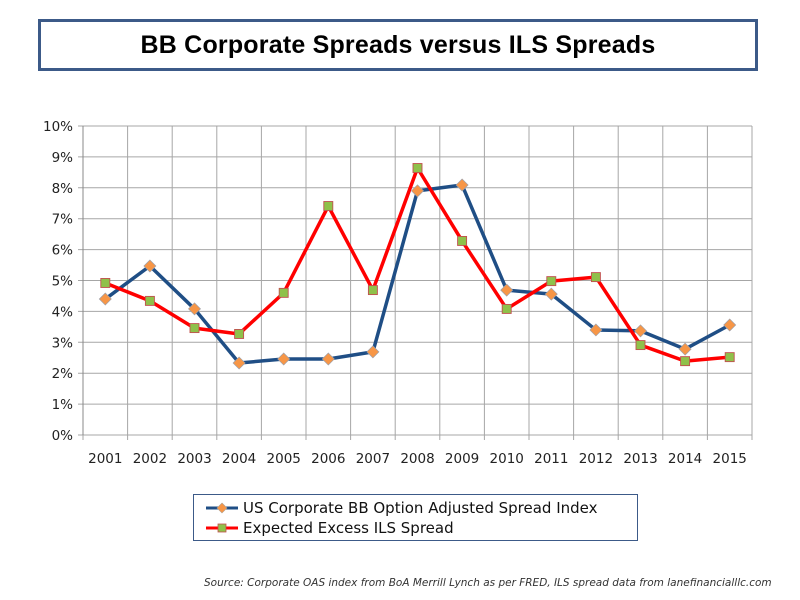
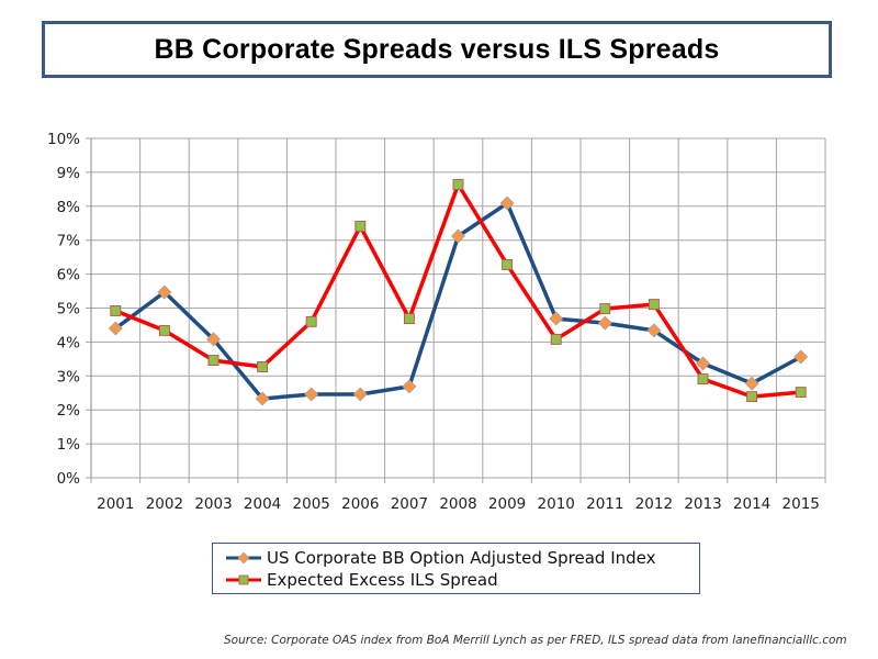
US Corporate BB Option Adjusted Spread Index/2008: 7.9% -> 7.1%
US Corporate BB Option Adjusted Spread Index/2012: 3.4% -> 4.3%
